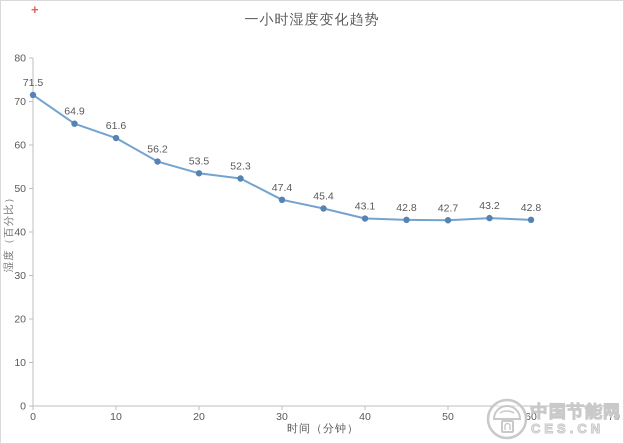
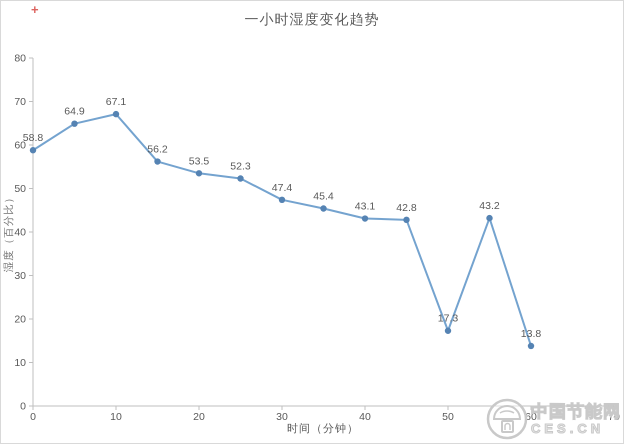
0: 71.5 -> 58.8
10: 61.6 -> 67.1
50: 42.7 -> 17.3
60: 42.8 -> 13.8
